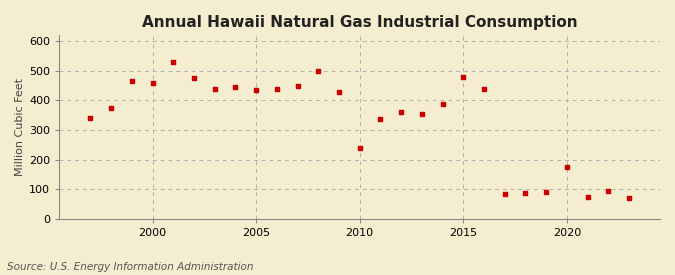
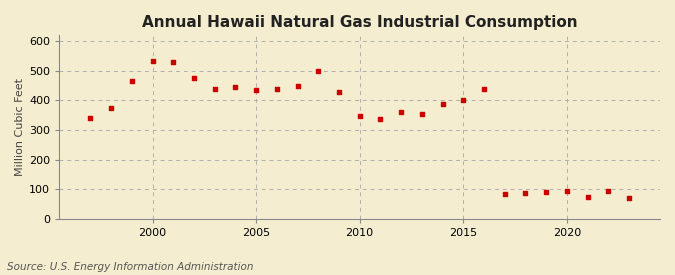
2000: 460 -> 535
2010: 240 -> 347
2015: 480 -> 400
2020: 175 -> 95
